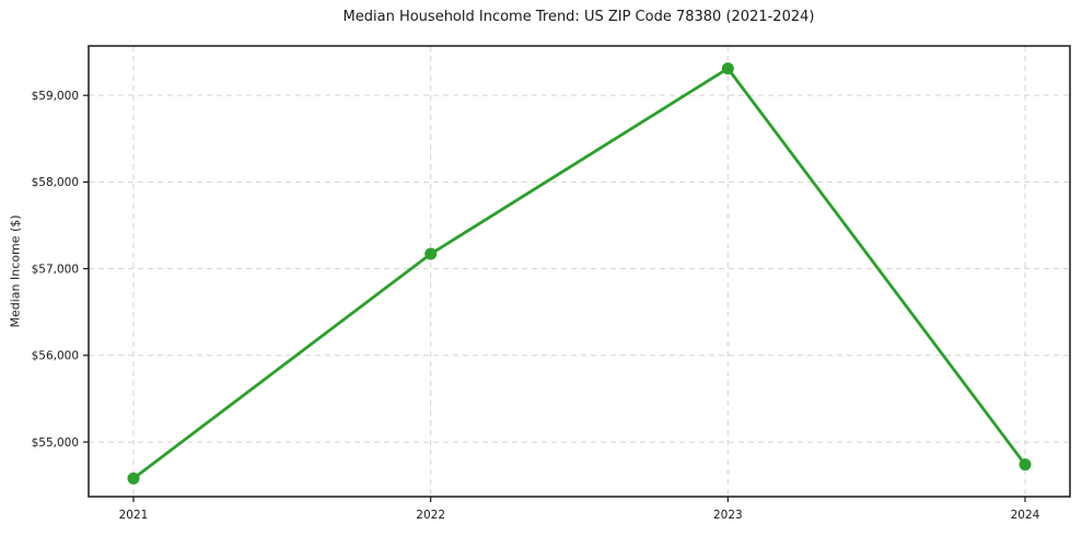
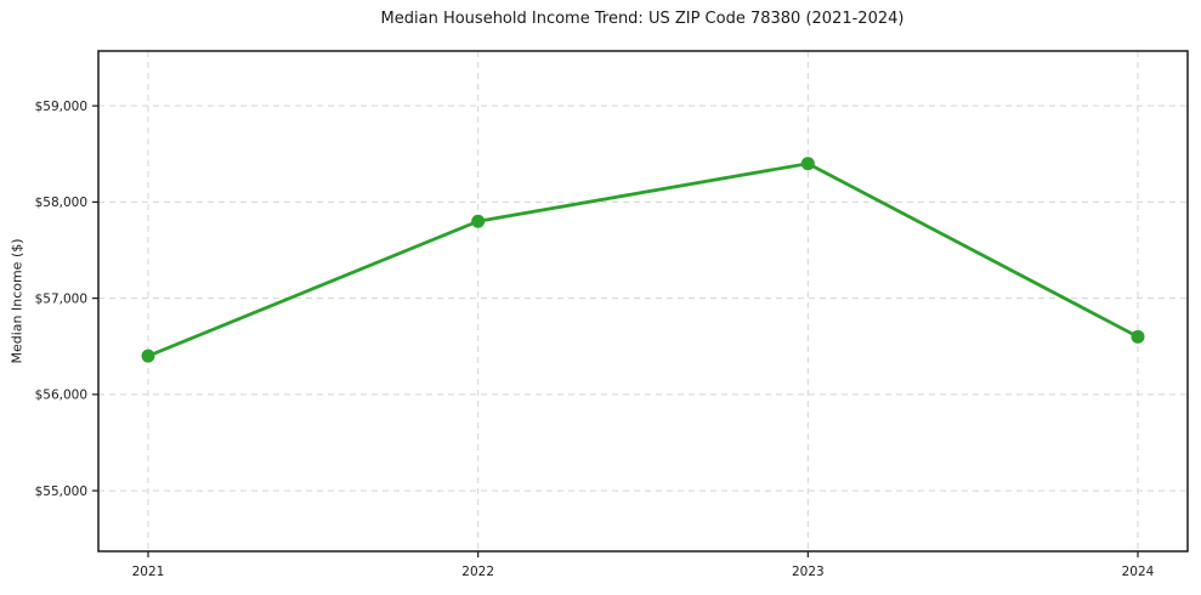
2021: $54600 -> $56400
2022: $57200 -> $57800
2023: $59300 -> $58400
2024: $54700 -> $56600
